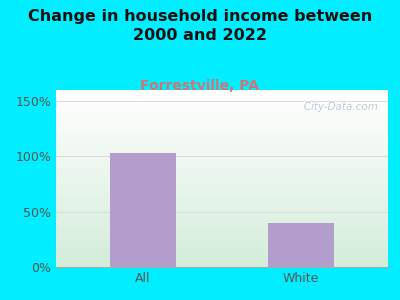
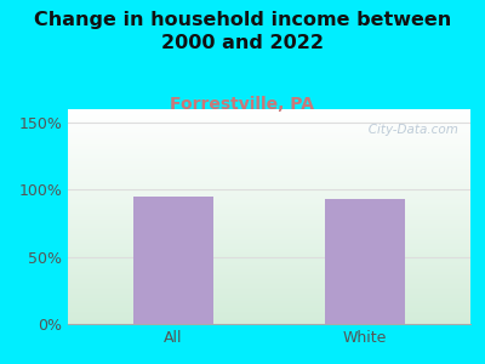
All: 103% -> 95%
White: 40% -> 93%
